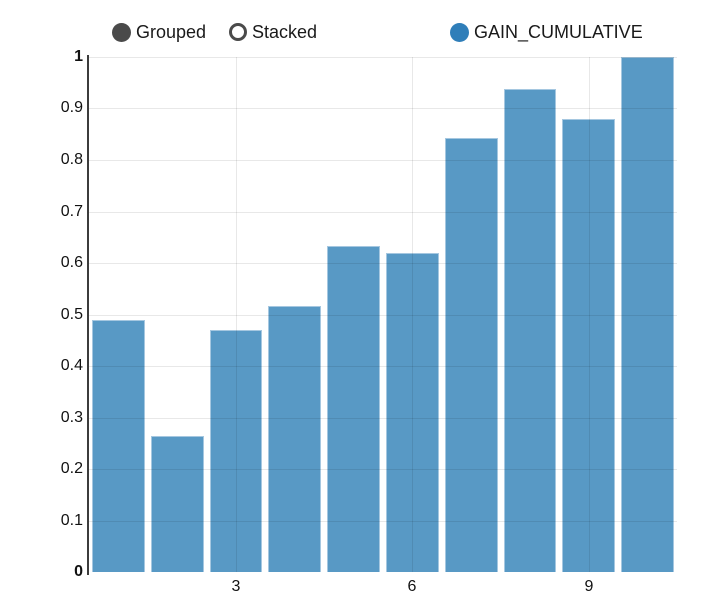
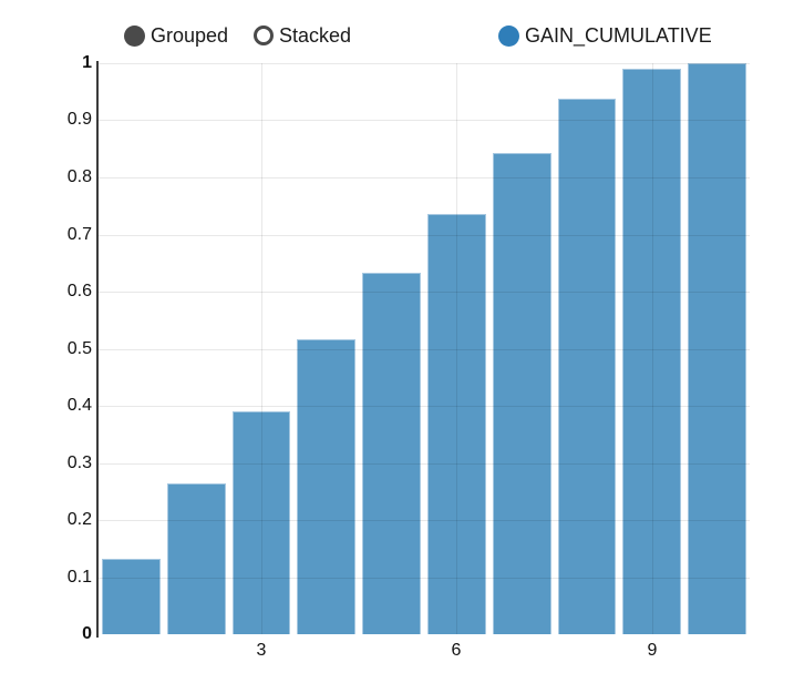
1: 0.49 -> 0.13
3: 0.47 -> 0.39
6: 0.62 -> 0.74
9: 0.88 -> 0.99
